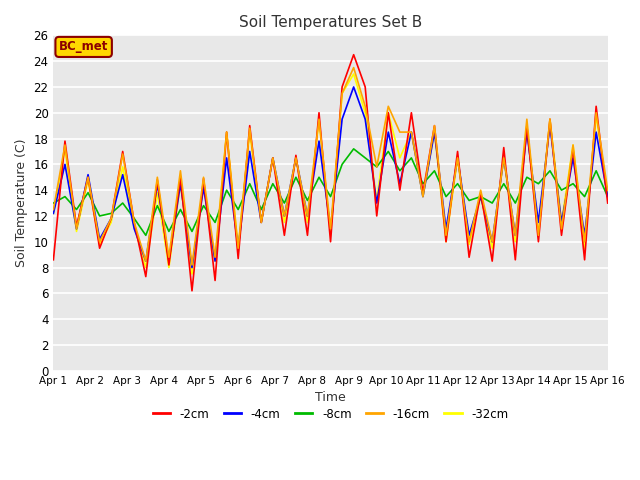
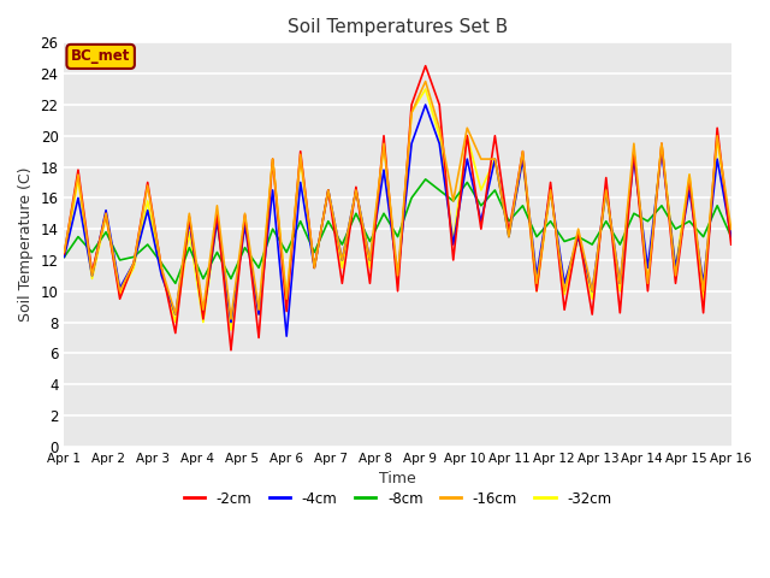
-2cm/Apr 1: 8.6 -> 12.4
-8cm/Apr 1: 13.0 -> 12.2
-4cm/Apr 6: 9.5 -> 7.1
